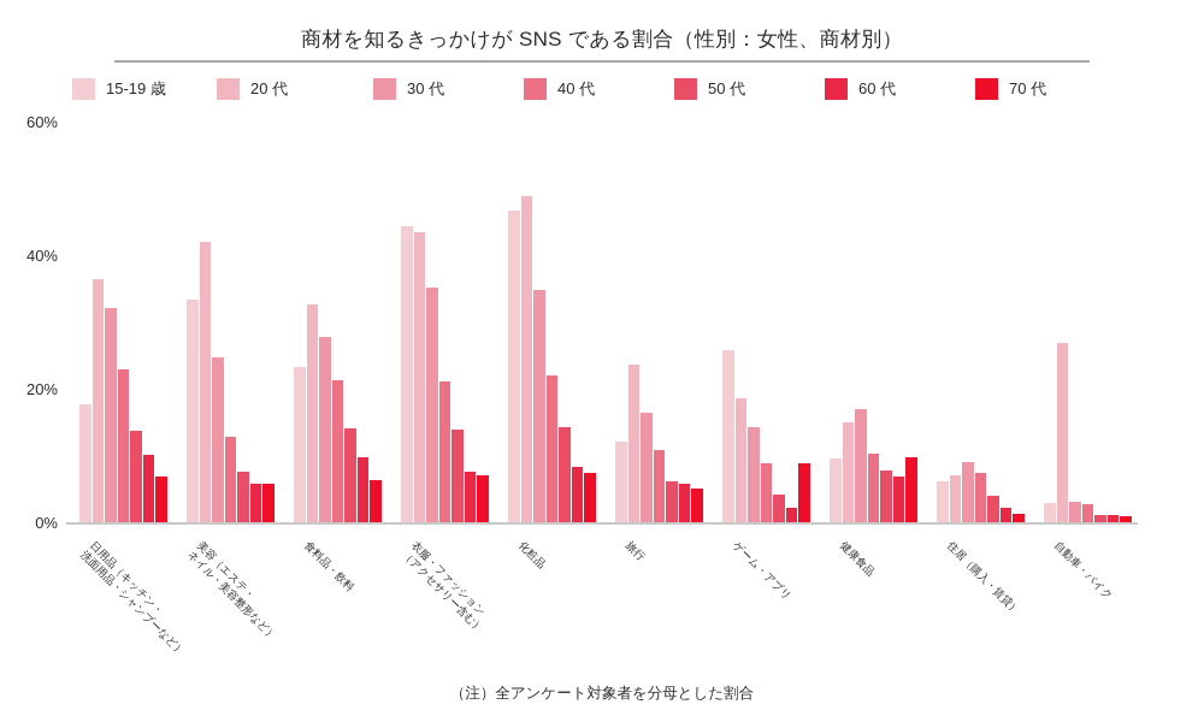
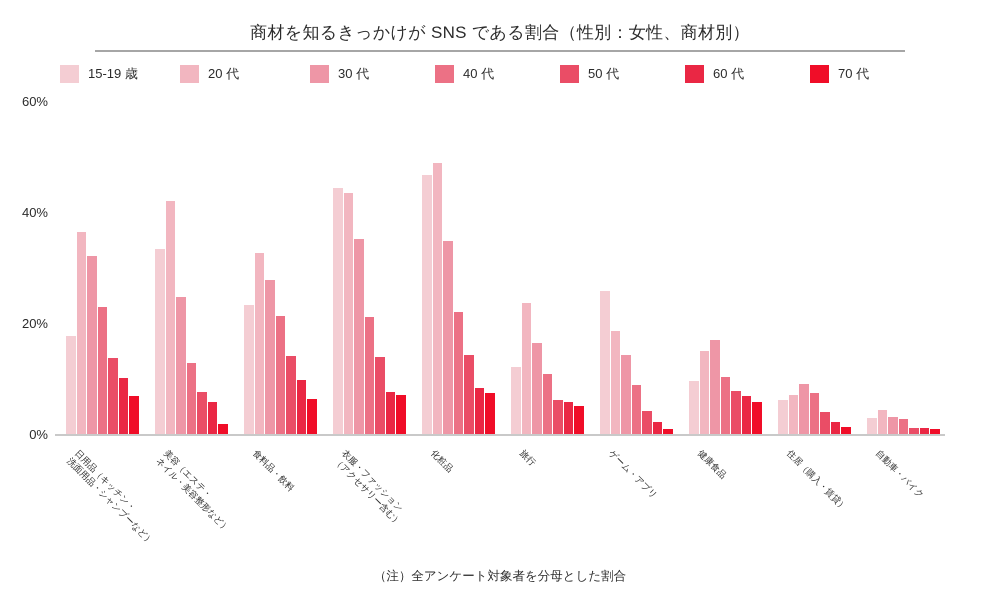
70 代/美容（エステ・ ネイル・美容整形など）: 6% -> 2%
70 代/ゲーム・アプリ: 9% -> 1%
70 代/健康食品: 10% -> 6%
20 代/自動車・バイク: 27% -> 4%
